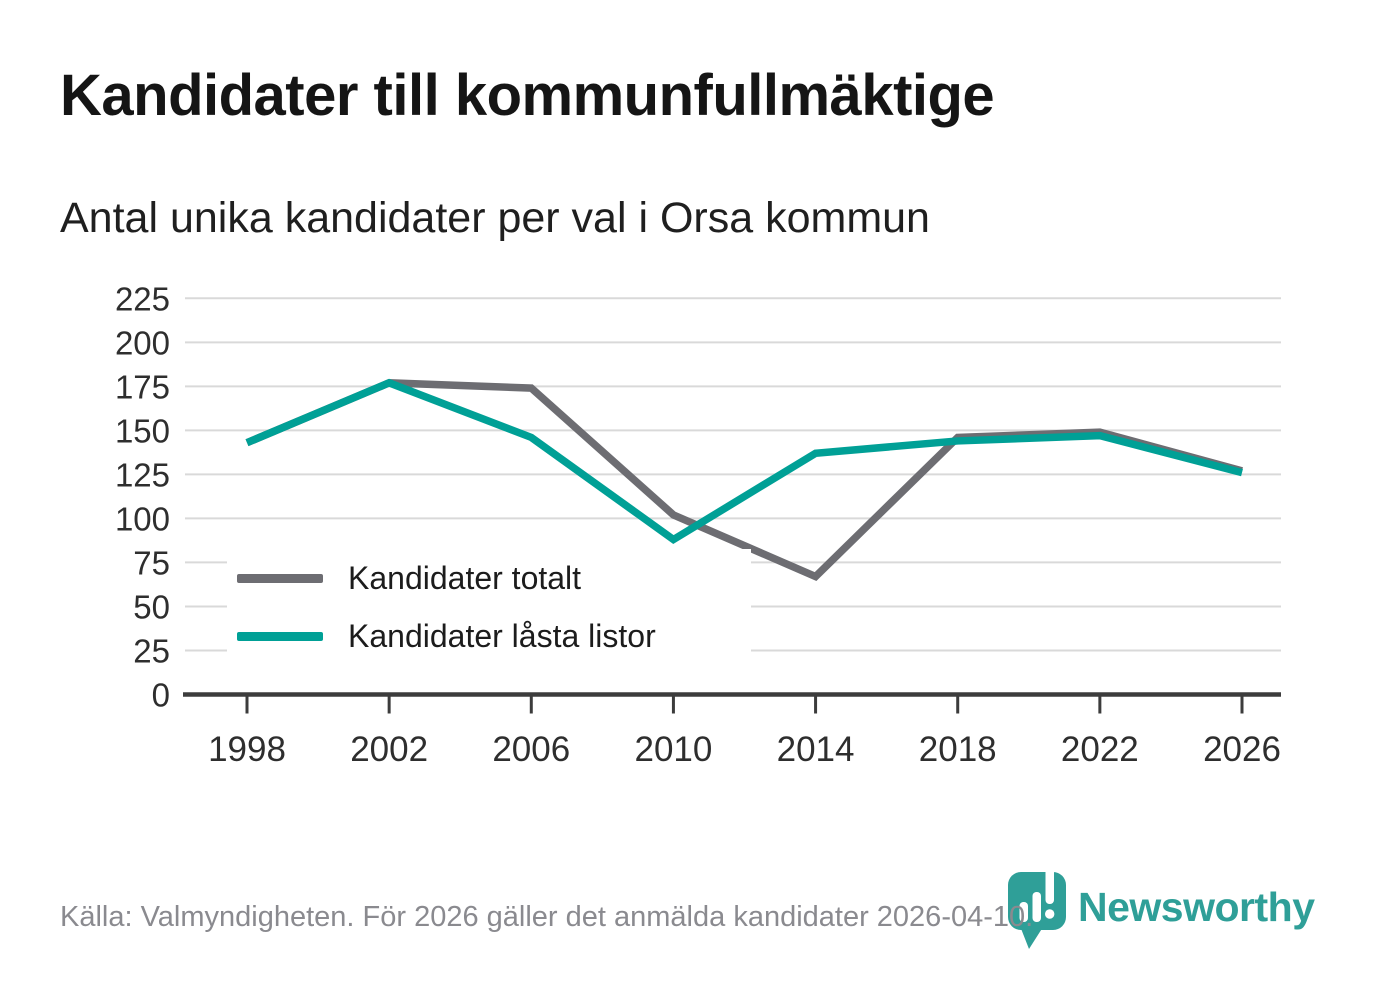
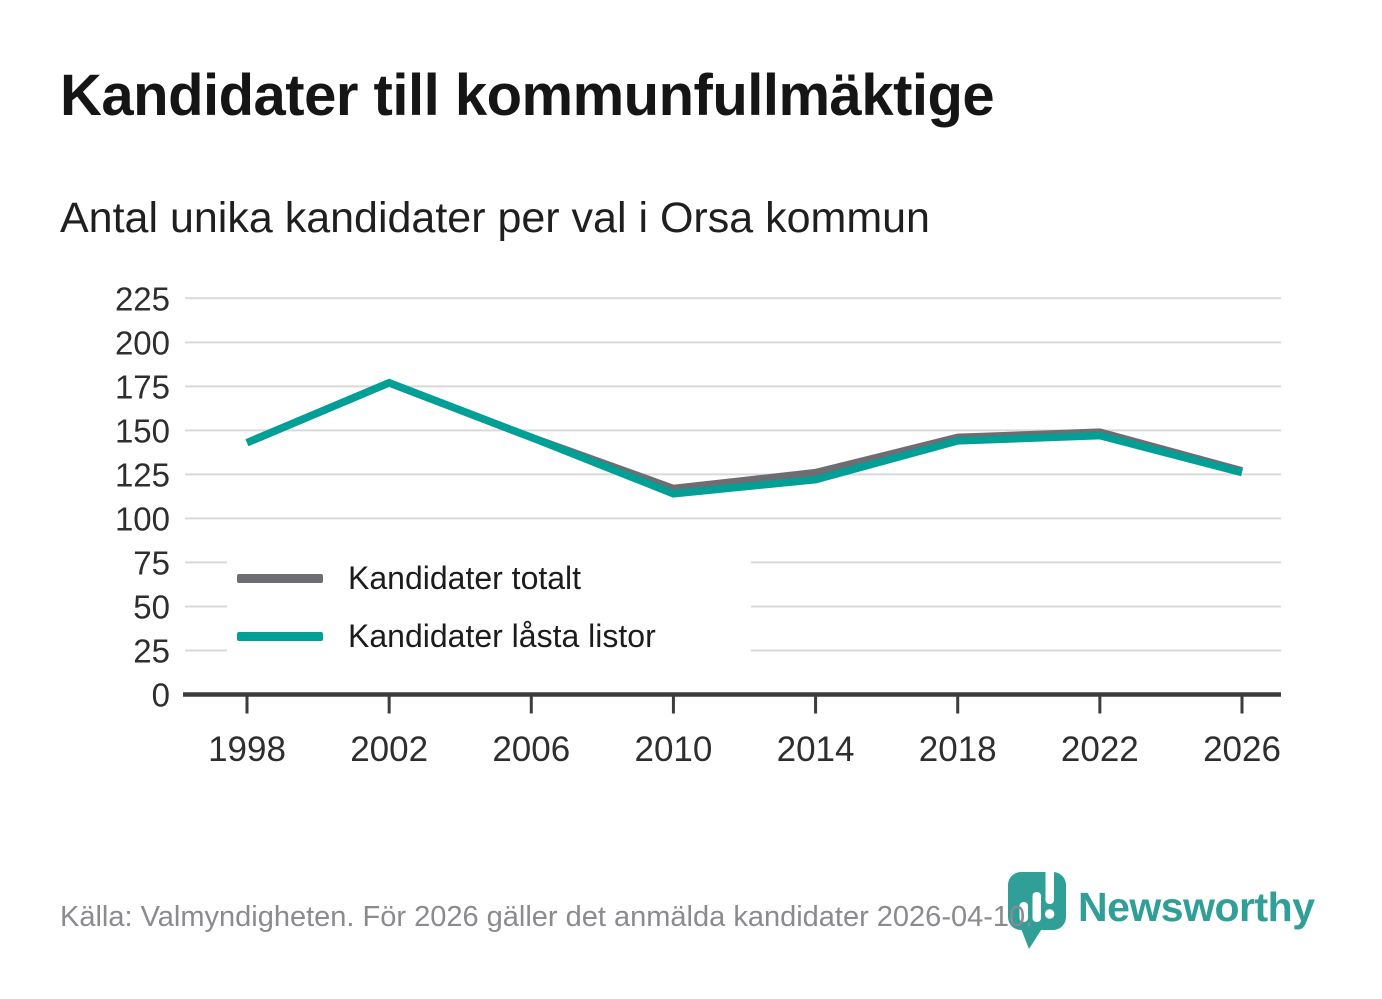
Kandidater totalt/2006: 174 -> 146
Kandidater totalt/2010: 102 -> 117
Kandidater låsta listor/2010: 88 -> 114
Kandidater totalt/2014: 67 -> 126
Kandidater låsta listor/2014: 137 -> 122
